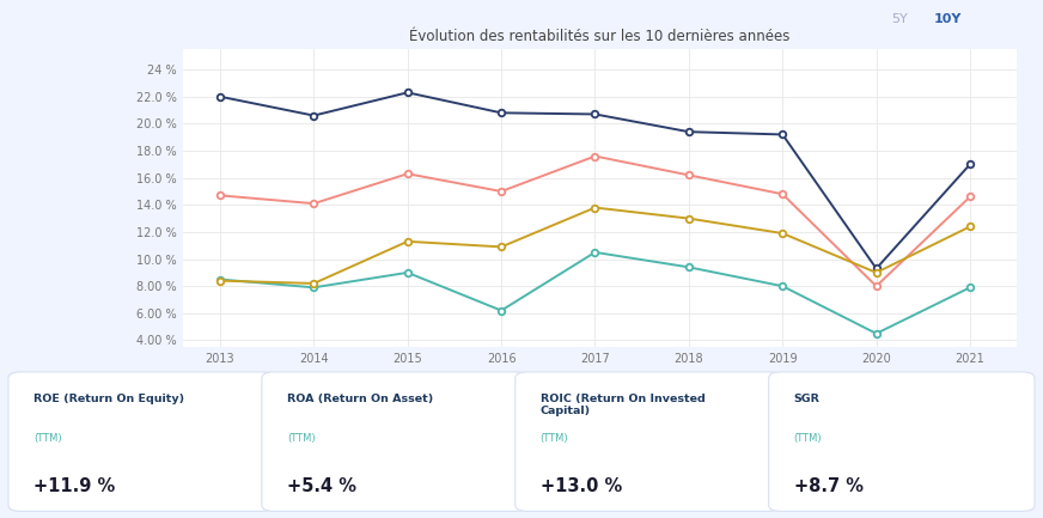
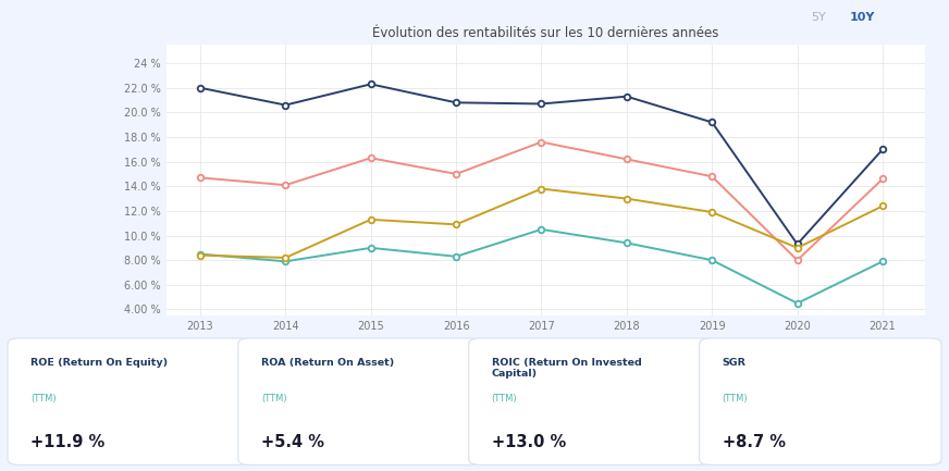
ROA (Return On Asset)/2016: 6.2 % -> 8.3 %
ROIC (Return On Invested Capital)/2018: 19.4 % -> 21.3 %
